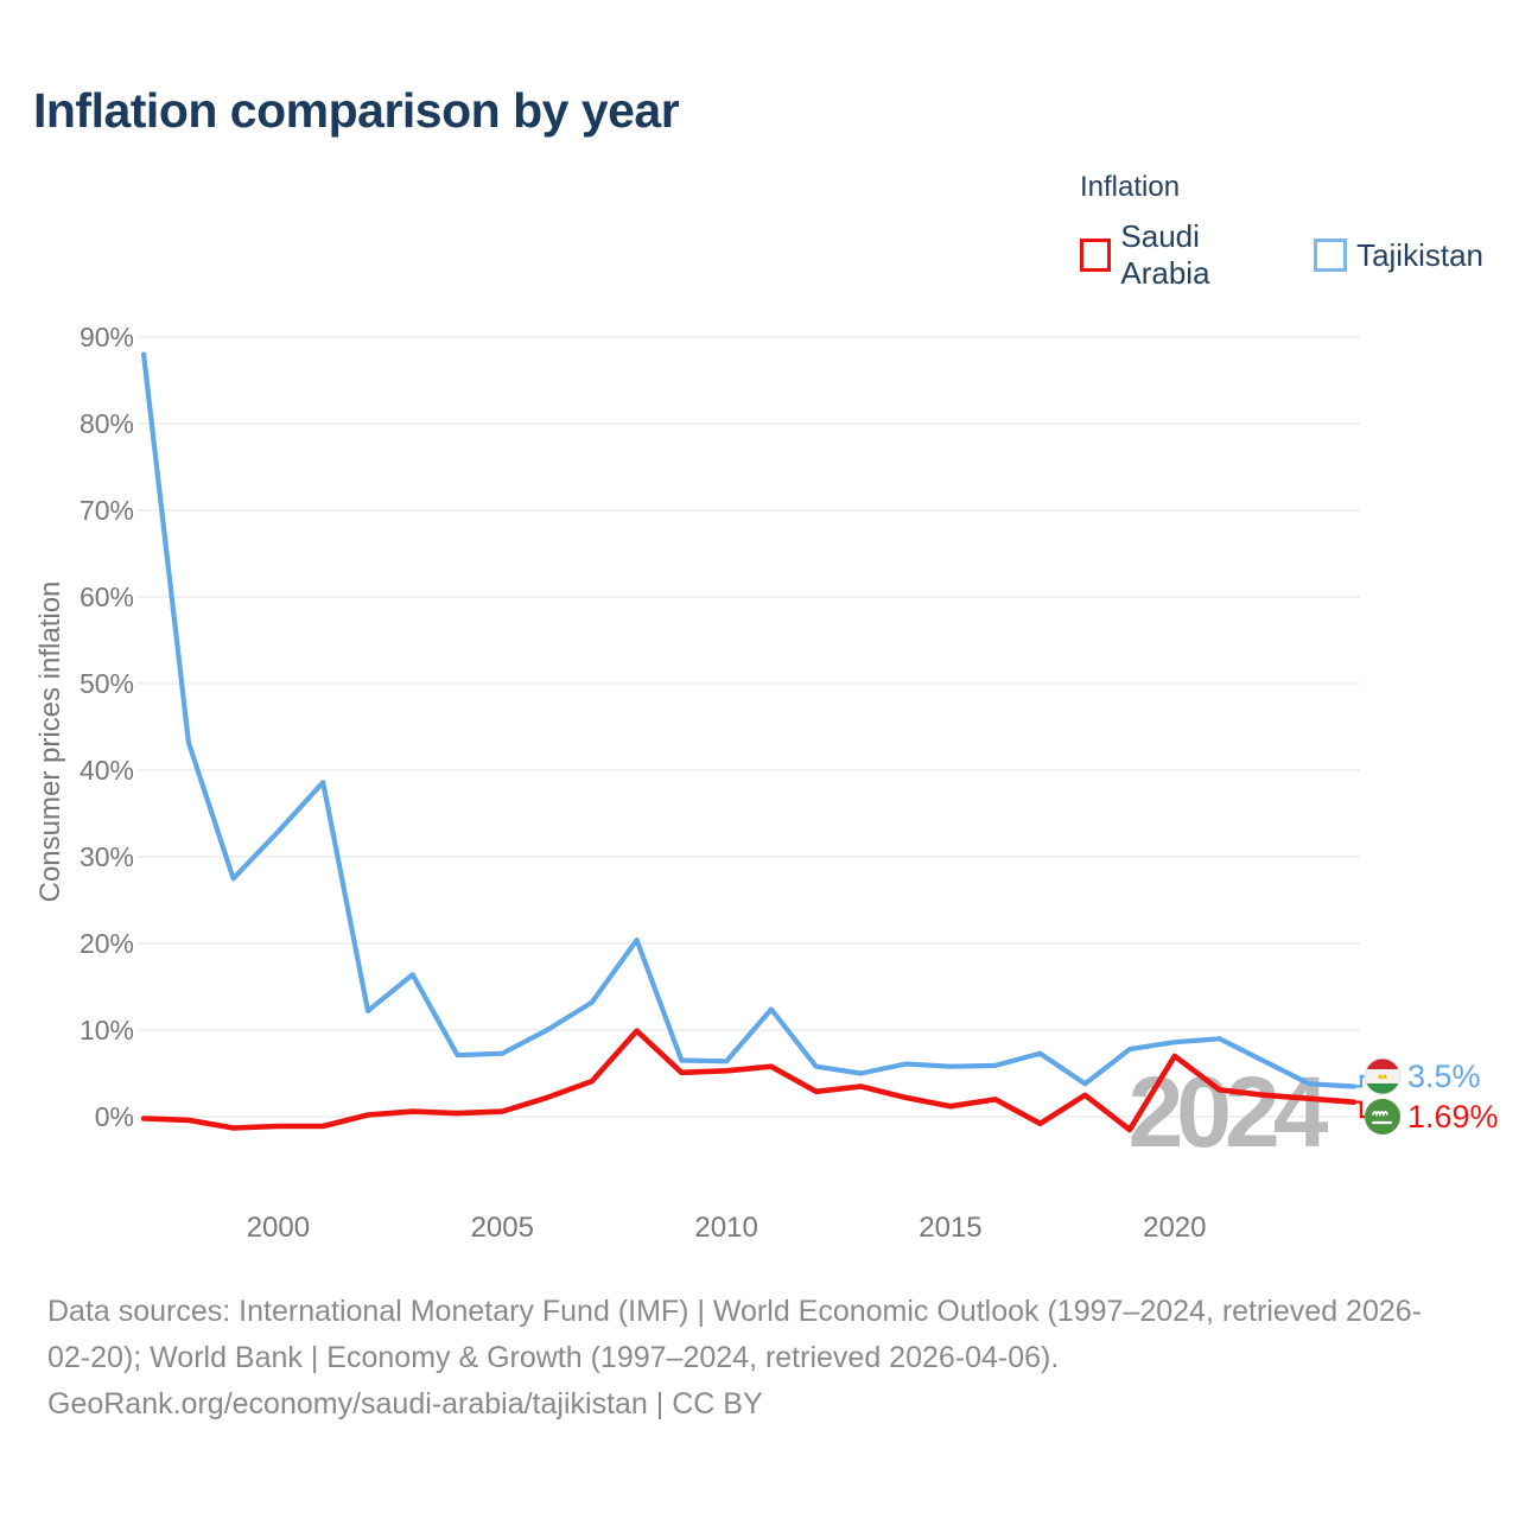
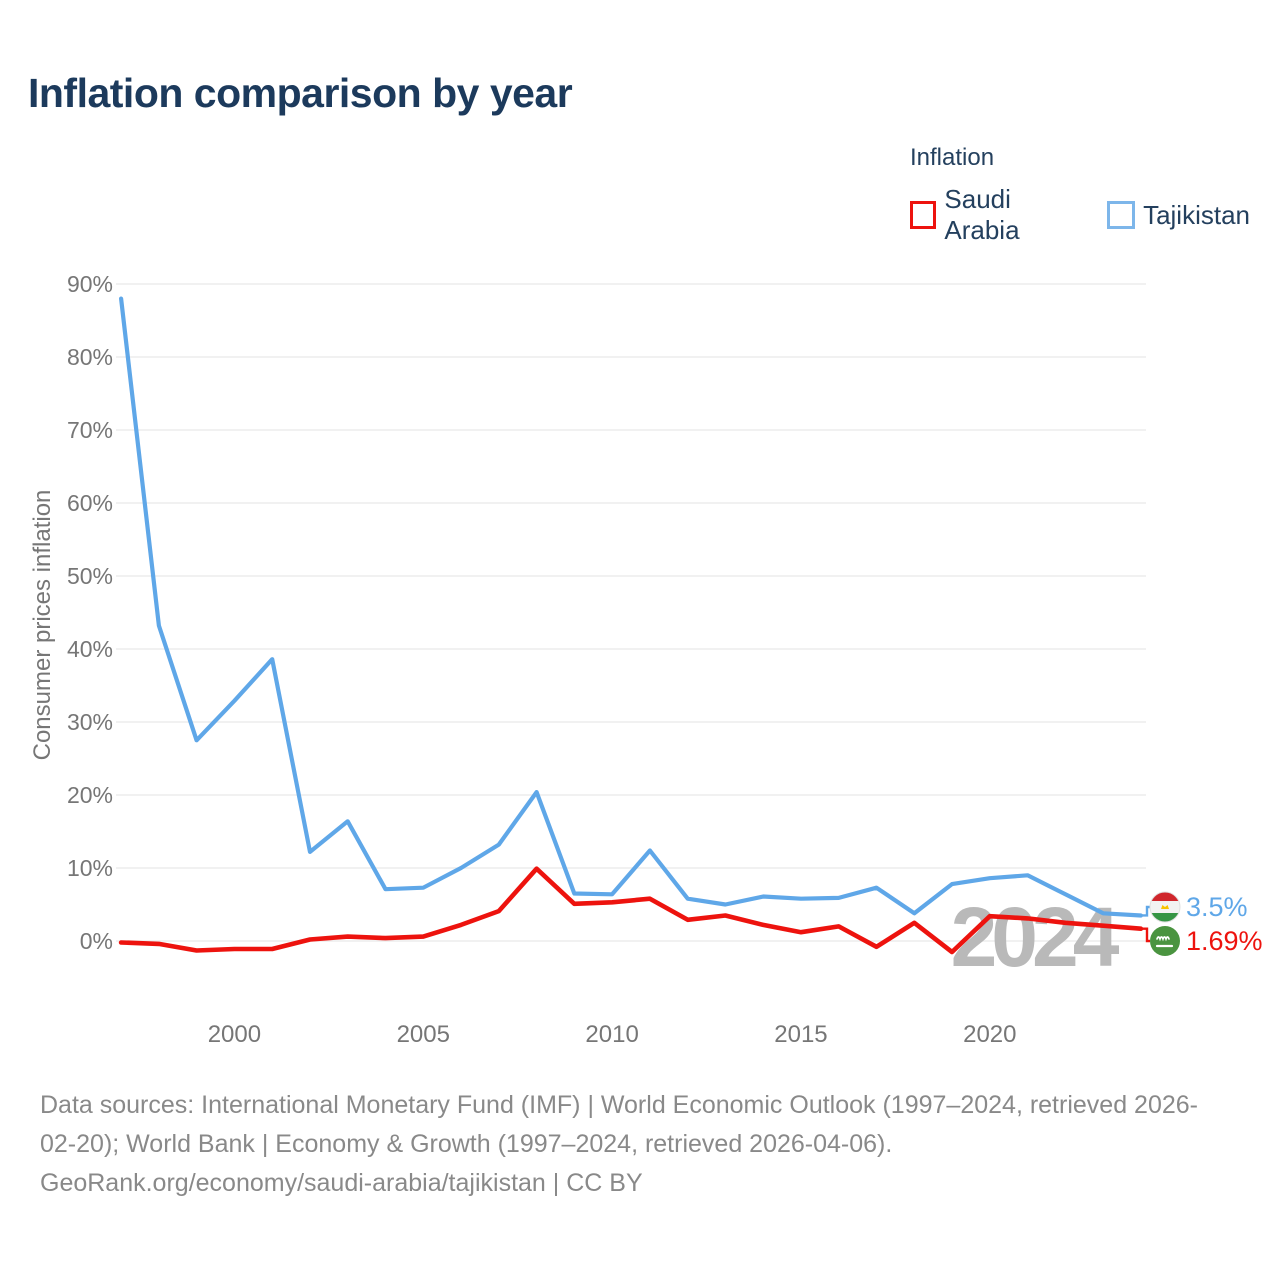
Saudi Arabia/2020: 7% -> 3%
